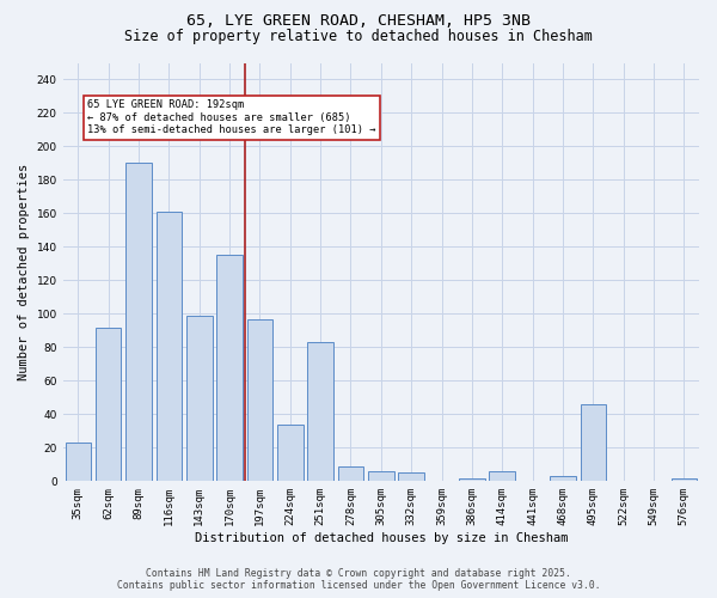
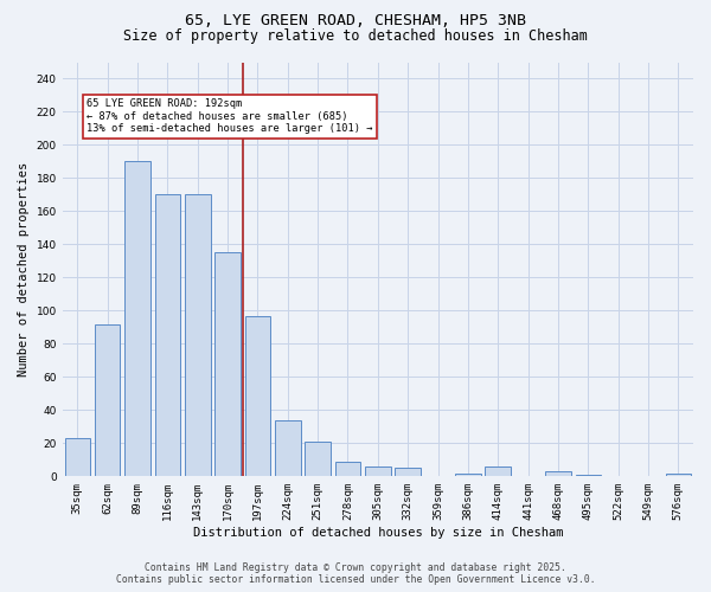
116sqm: 161 -> 170
143sqm: 99 -> 170
251sqm: 83 -> 21
495sqm: 46 -> 1
